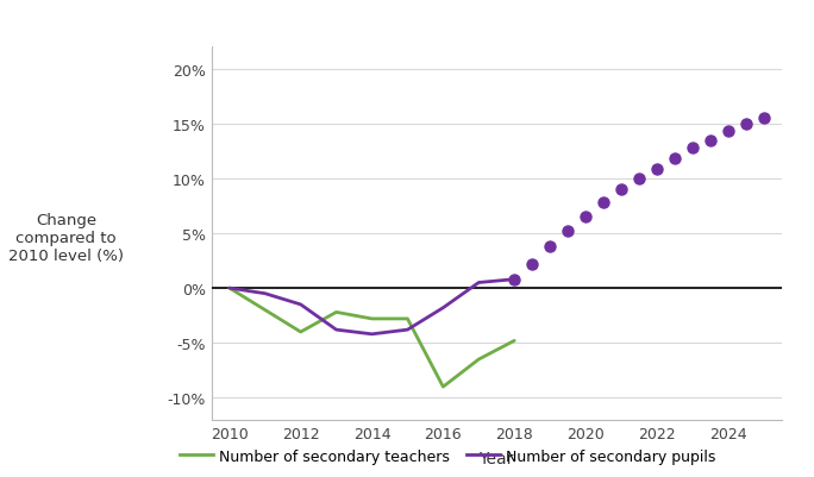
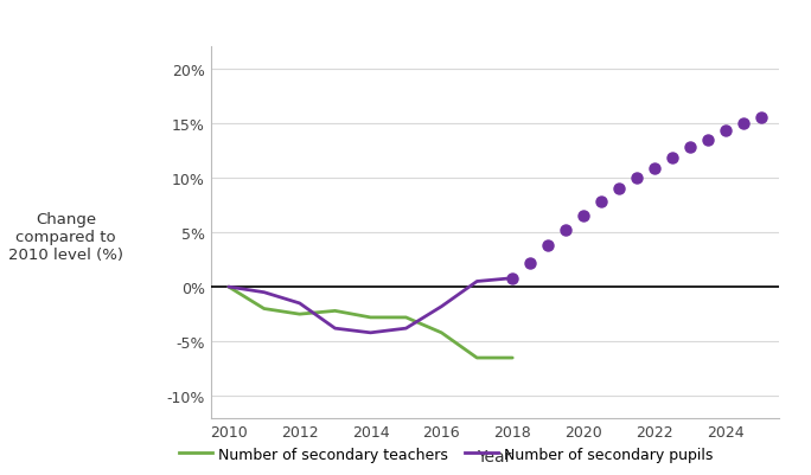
Number of secondary teachers/2012: -4.0% -> -2.5%
Number of secondary teachers/2016: -9.0% -> -4.2%
Number of secondary teachers/2018: -4.8% -> -6.5%
